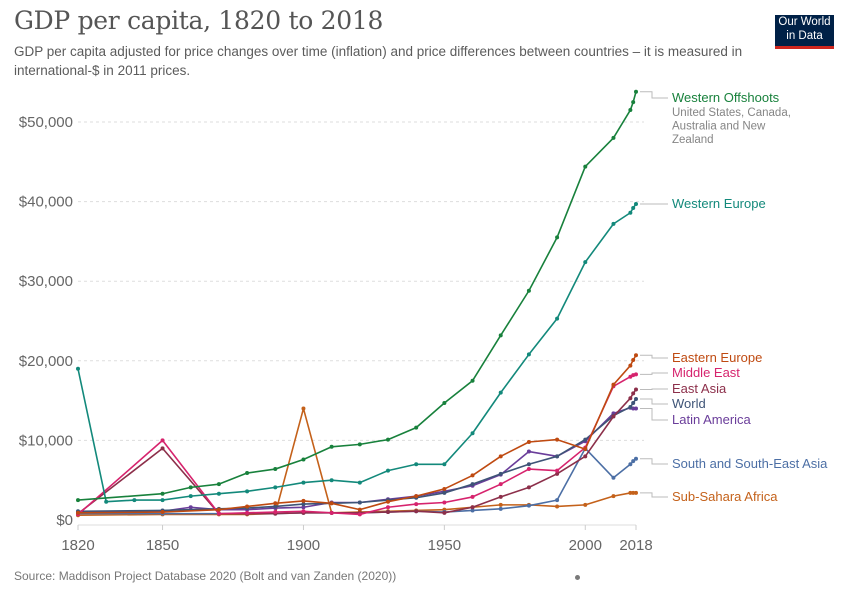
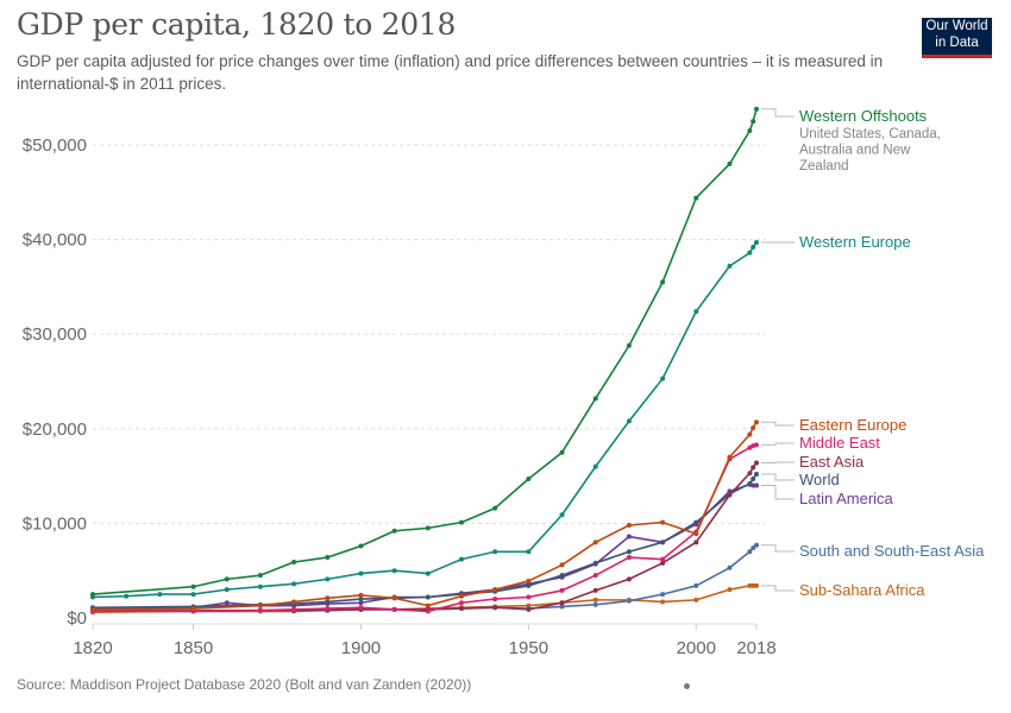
Western Europe/1820: $19000 -> $2000
Middle East/1850: $10000 -> $1000
East Asia/1850: $9000 -> $1000
Sub-Sahara Africa/1900: $14000 -> $1000
South and South-East Asia/2000: $9000 -> $3000
